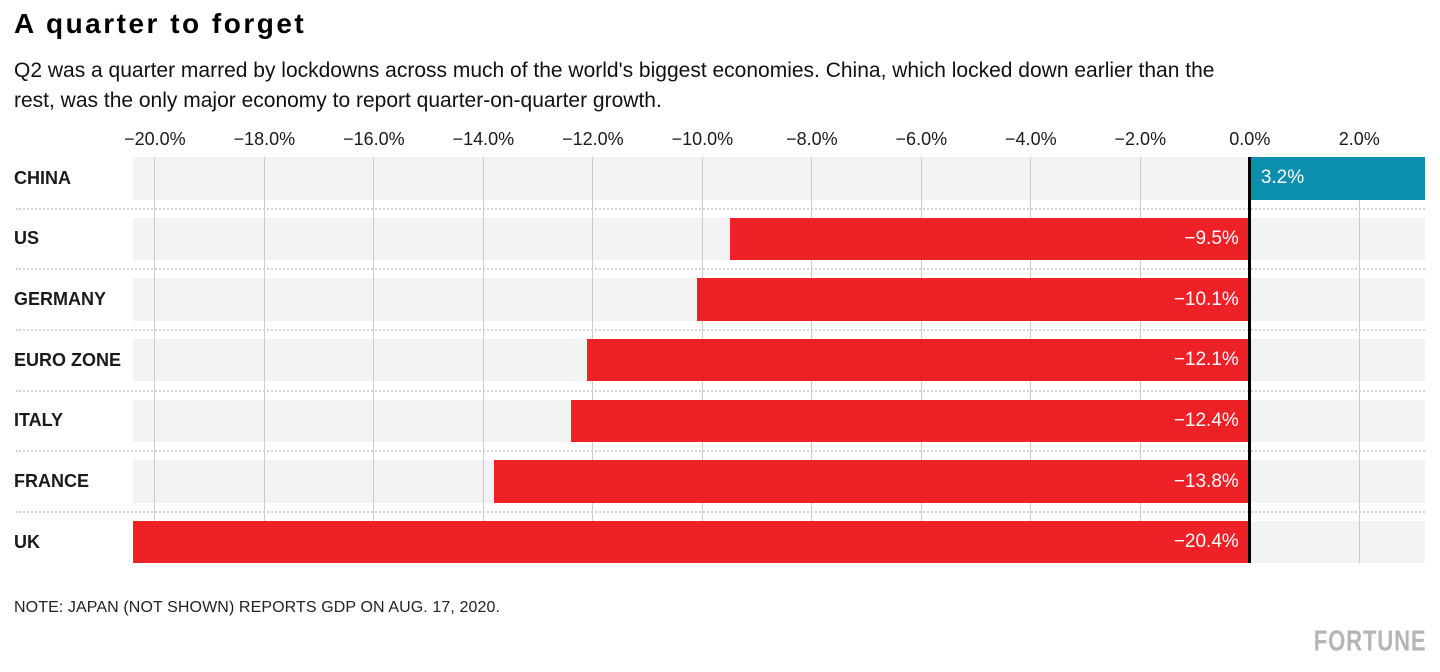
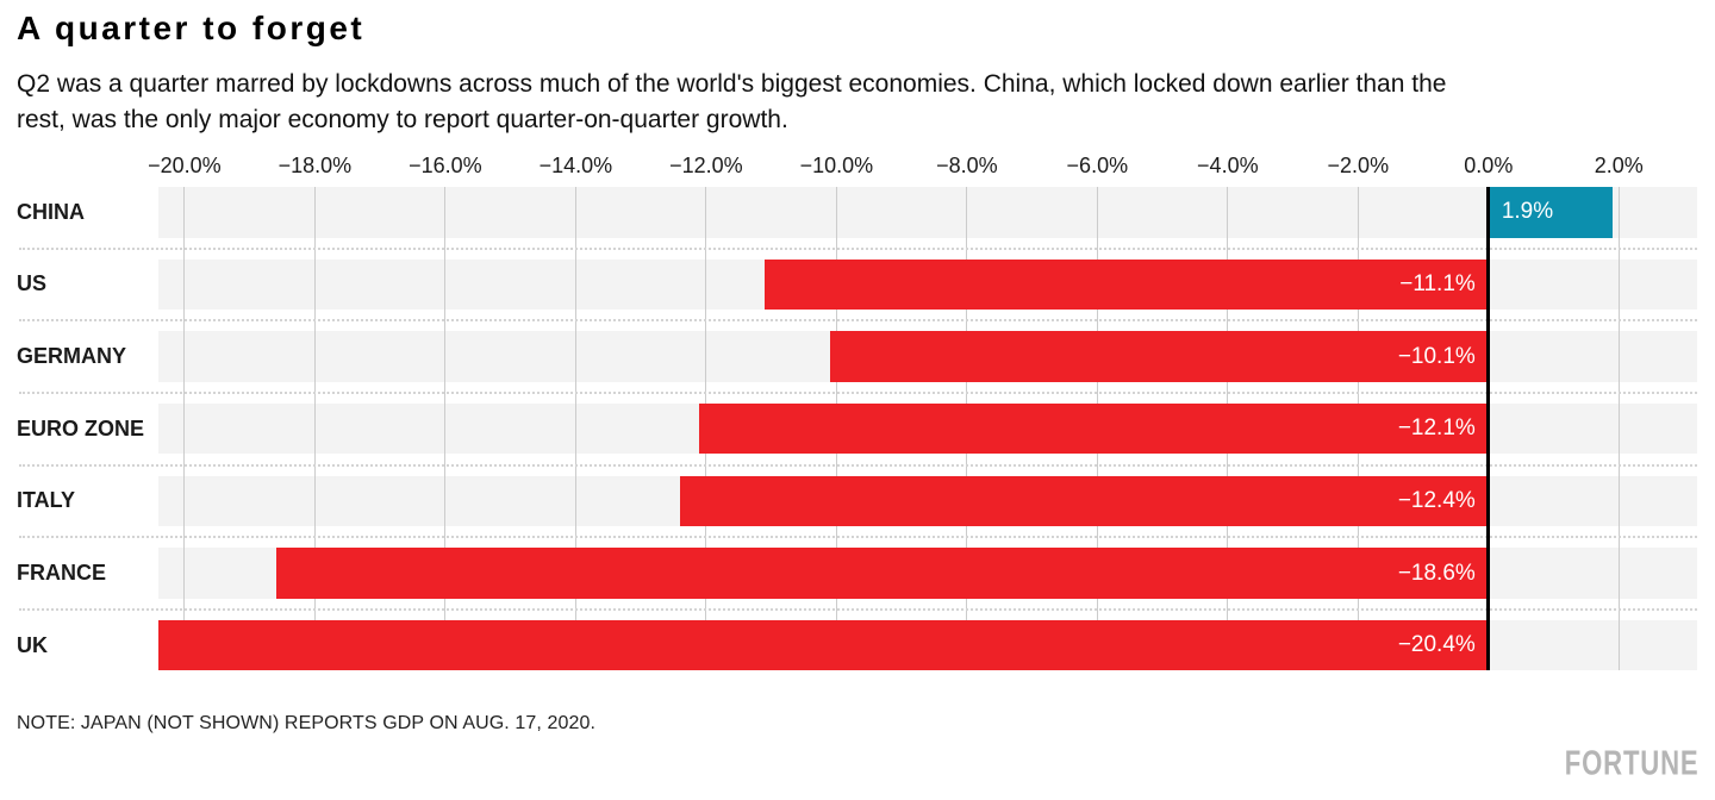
CHINA: 3.2% -> 1.9%
US: −9.5% -> −11.1%
FRANCE: −13.8% -> −18.6%
